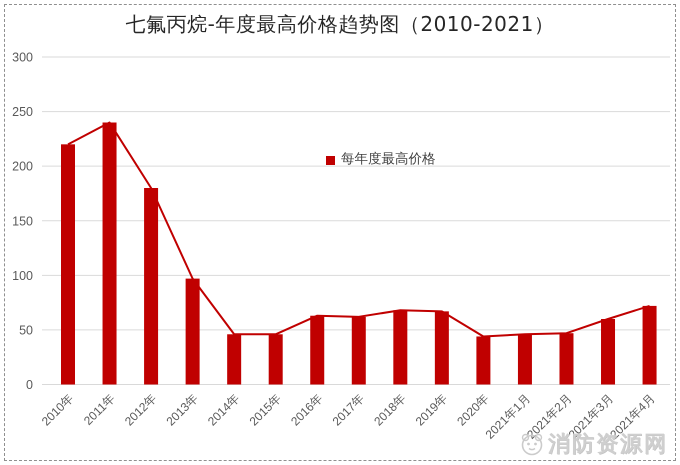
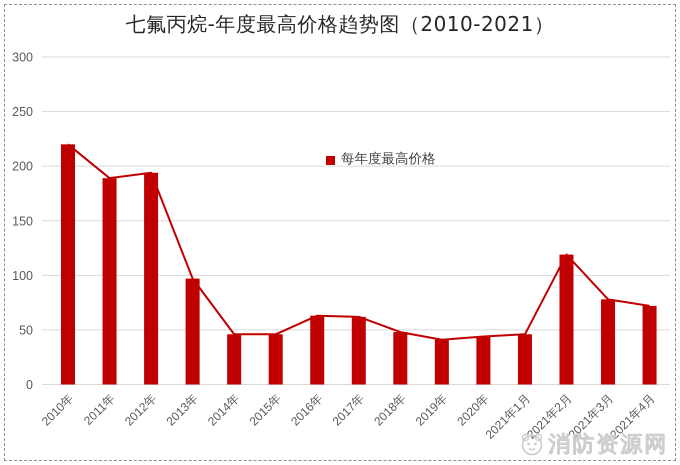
2011年: 240 -> 189
2012年: 180 -> 194
2018年: 68 -> 48
2019年: 67 -> 41
2021年2月: 47 -> 119
2021年3月: 60 -> 78
